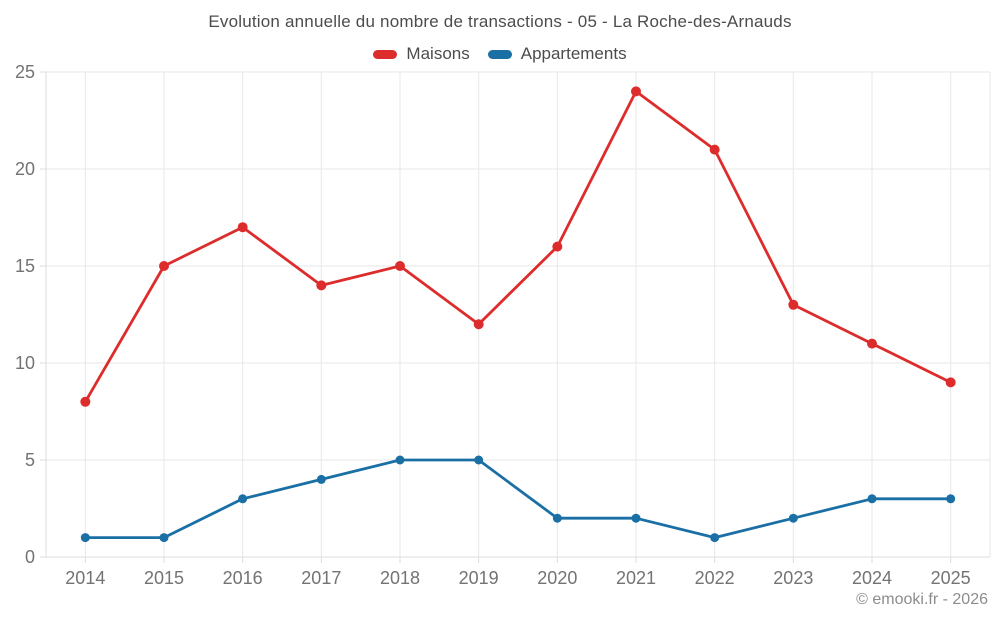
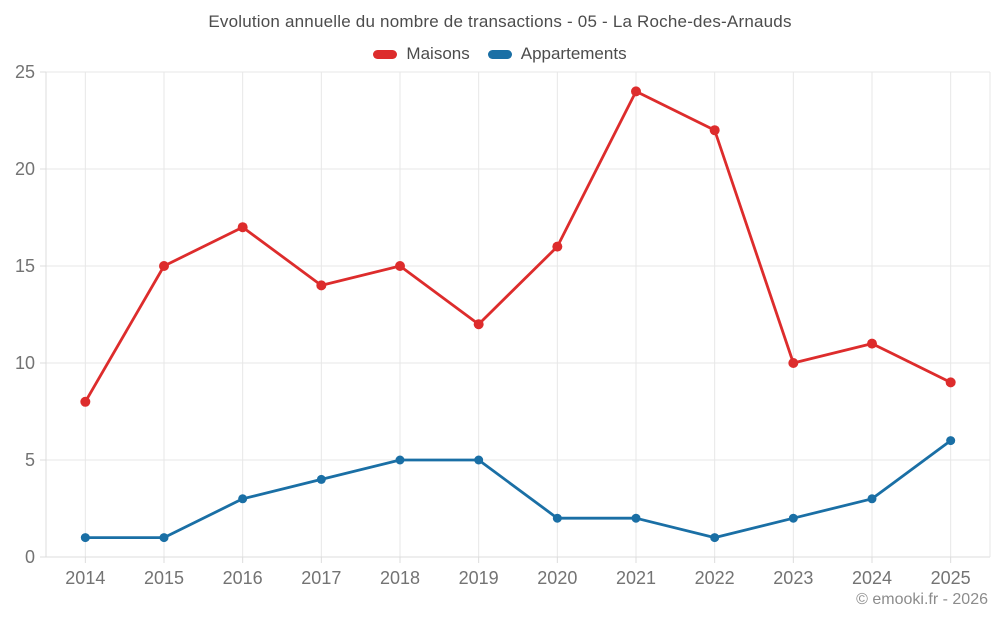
Maisons/2022: 21 -> 22
Maisons/2023: 13 -> 10
Appartements/2025: 3 -> 6
